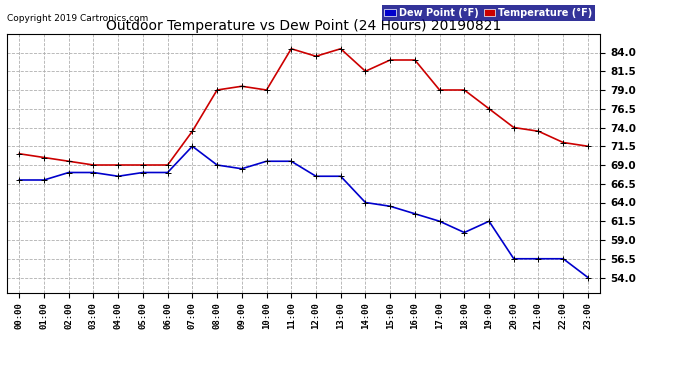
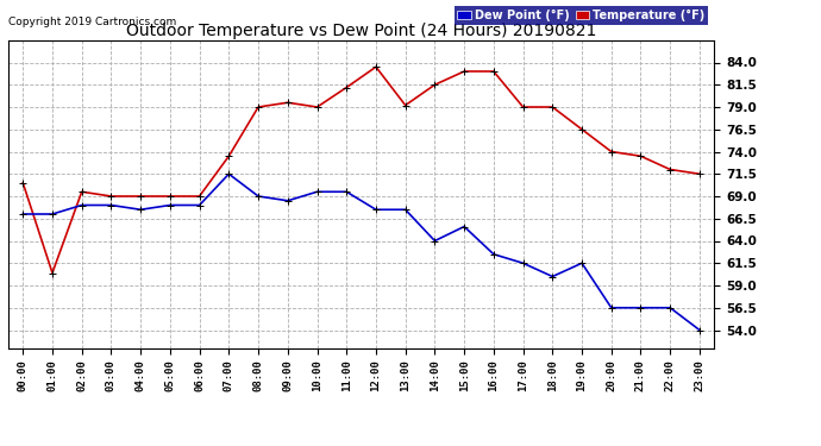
Temperature (°F)/01:00: 70.0 -> 60.4
Temperature (°F)/11:00: 84.5 -> 81.2
Temperature (°F)/13:00: 84.5 -> 79.2
Dew Point (°F)/15:00: 63.5 -> 65.6
